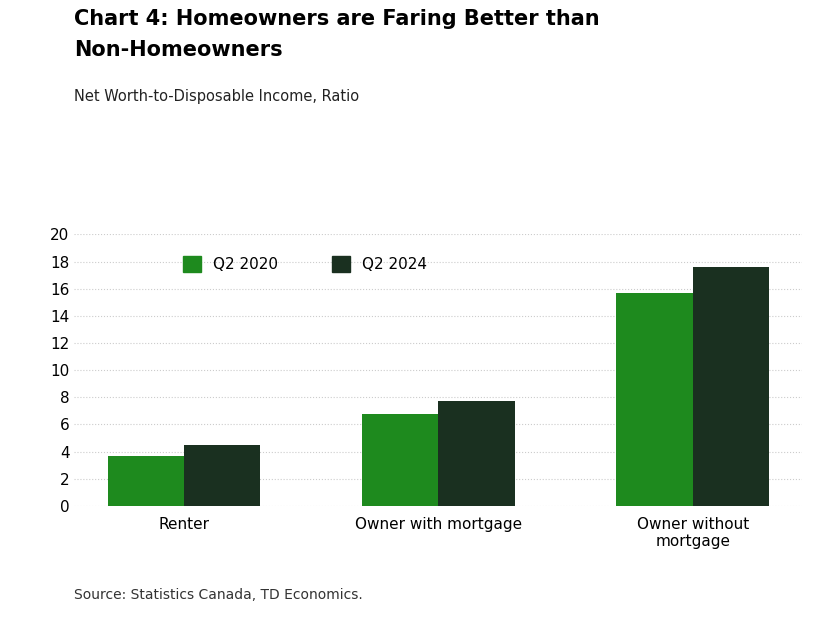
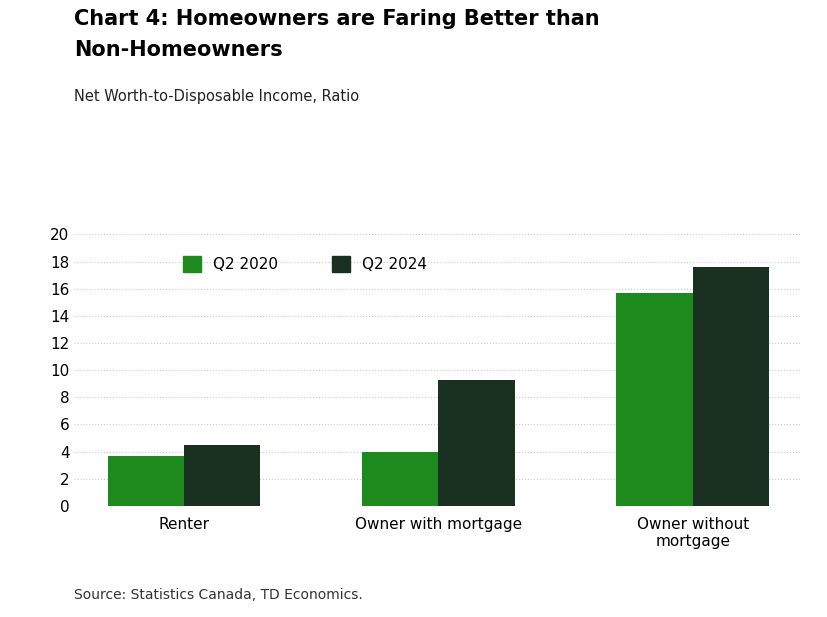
Q2 2020/Owner with mortgage: 6.8 -> 4.0
Q2 2024/Owner with mortgage: 7.7 -> 9.3
